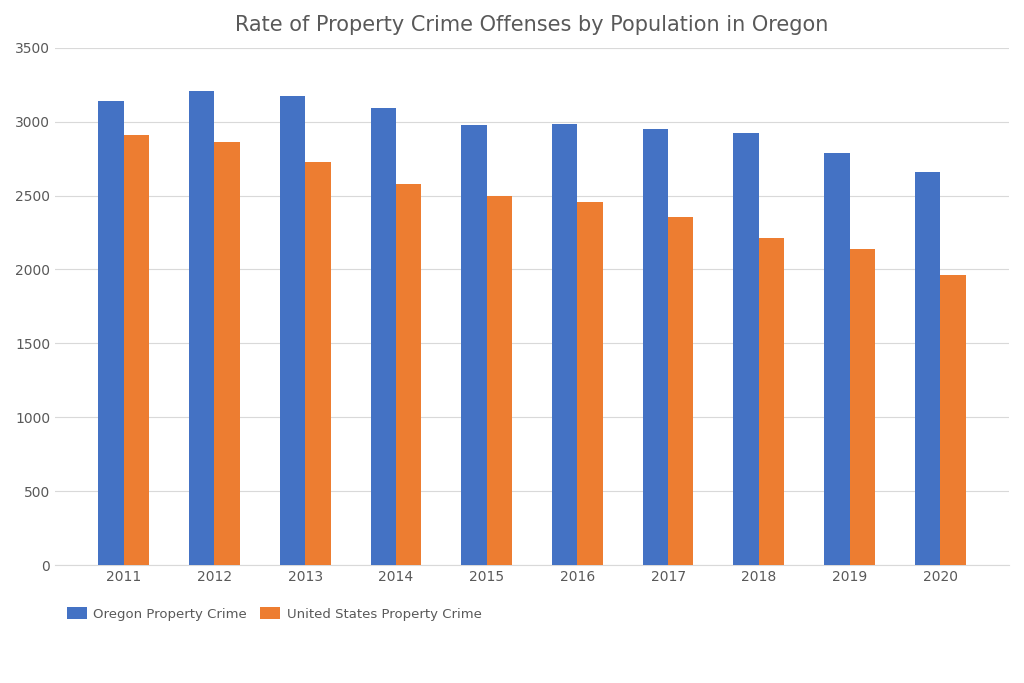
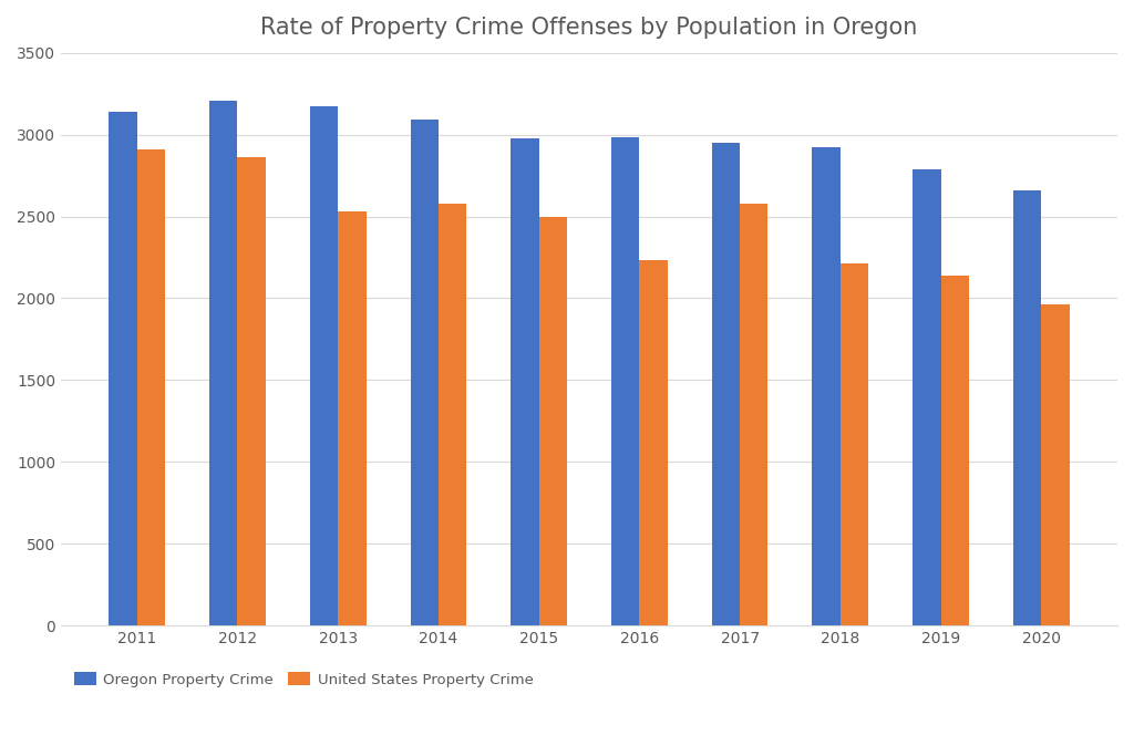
United States Property Crime/2013: 2730 -> 2530
United States Property Crime/2016: 2460 -> 2230
United States Property Crime/2017: 2360 -> 2580
